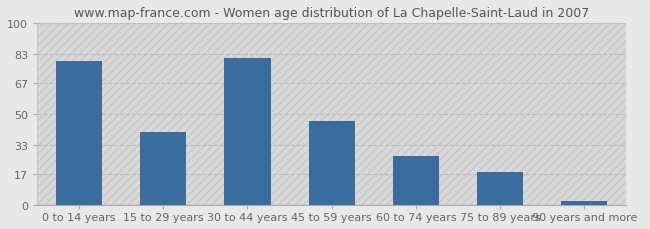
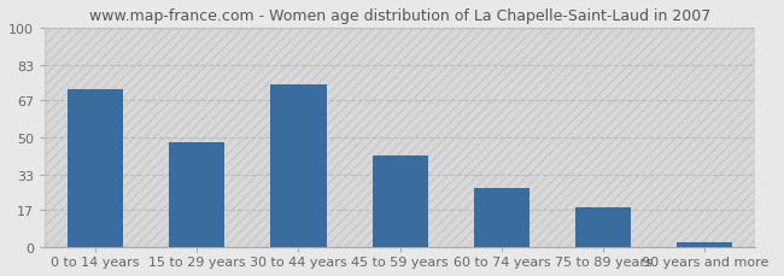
0 to 14 years: 79 -> 72
15 to 29 years: 40 -> 48
30 to 44 years: 81 -> 74
45 to 59 years: 46 -> 42
